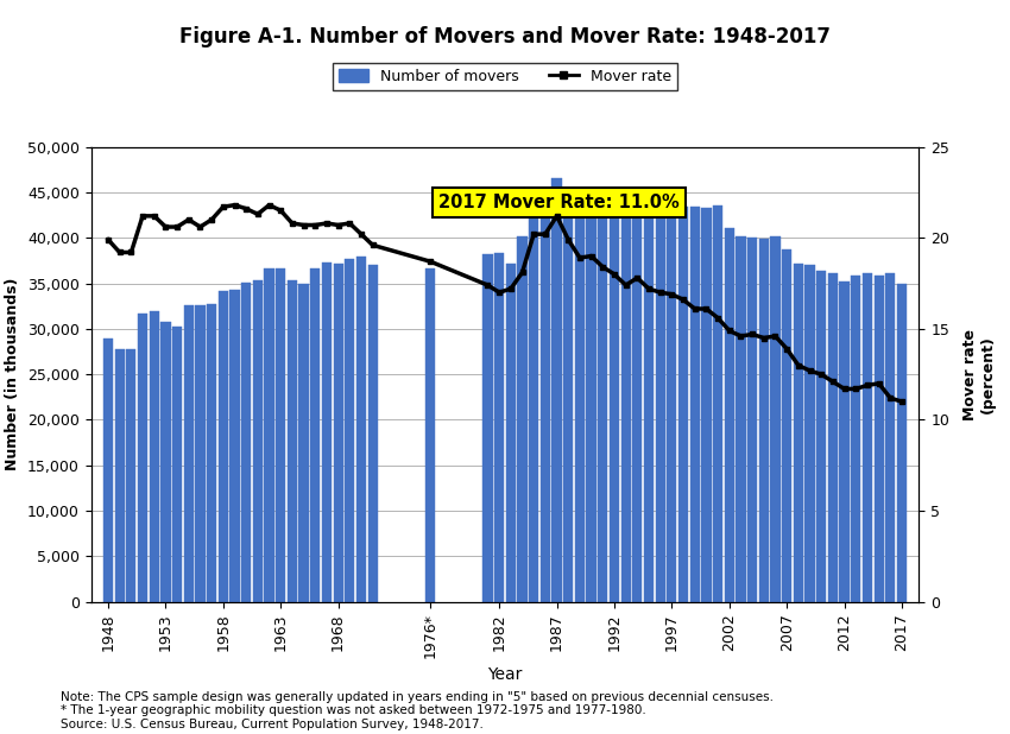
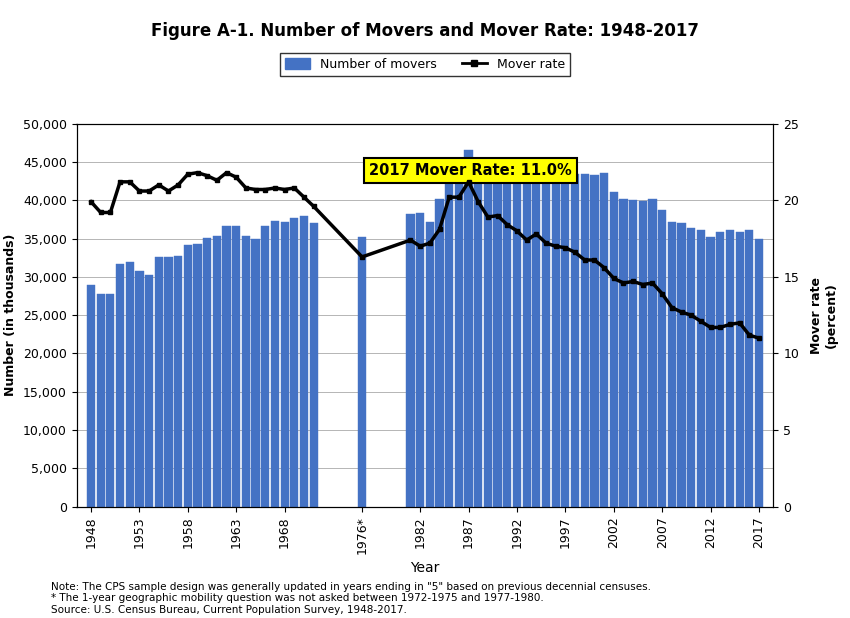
Number of movers/1976*: 36,700 -> 35,200
Mover rate/1976*: 18.7 -> 16.3
